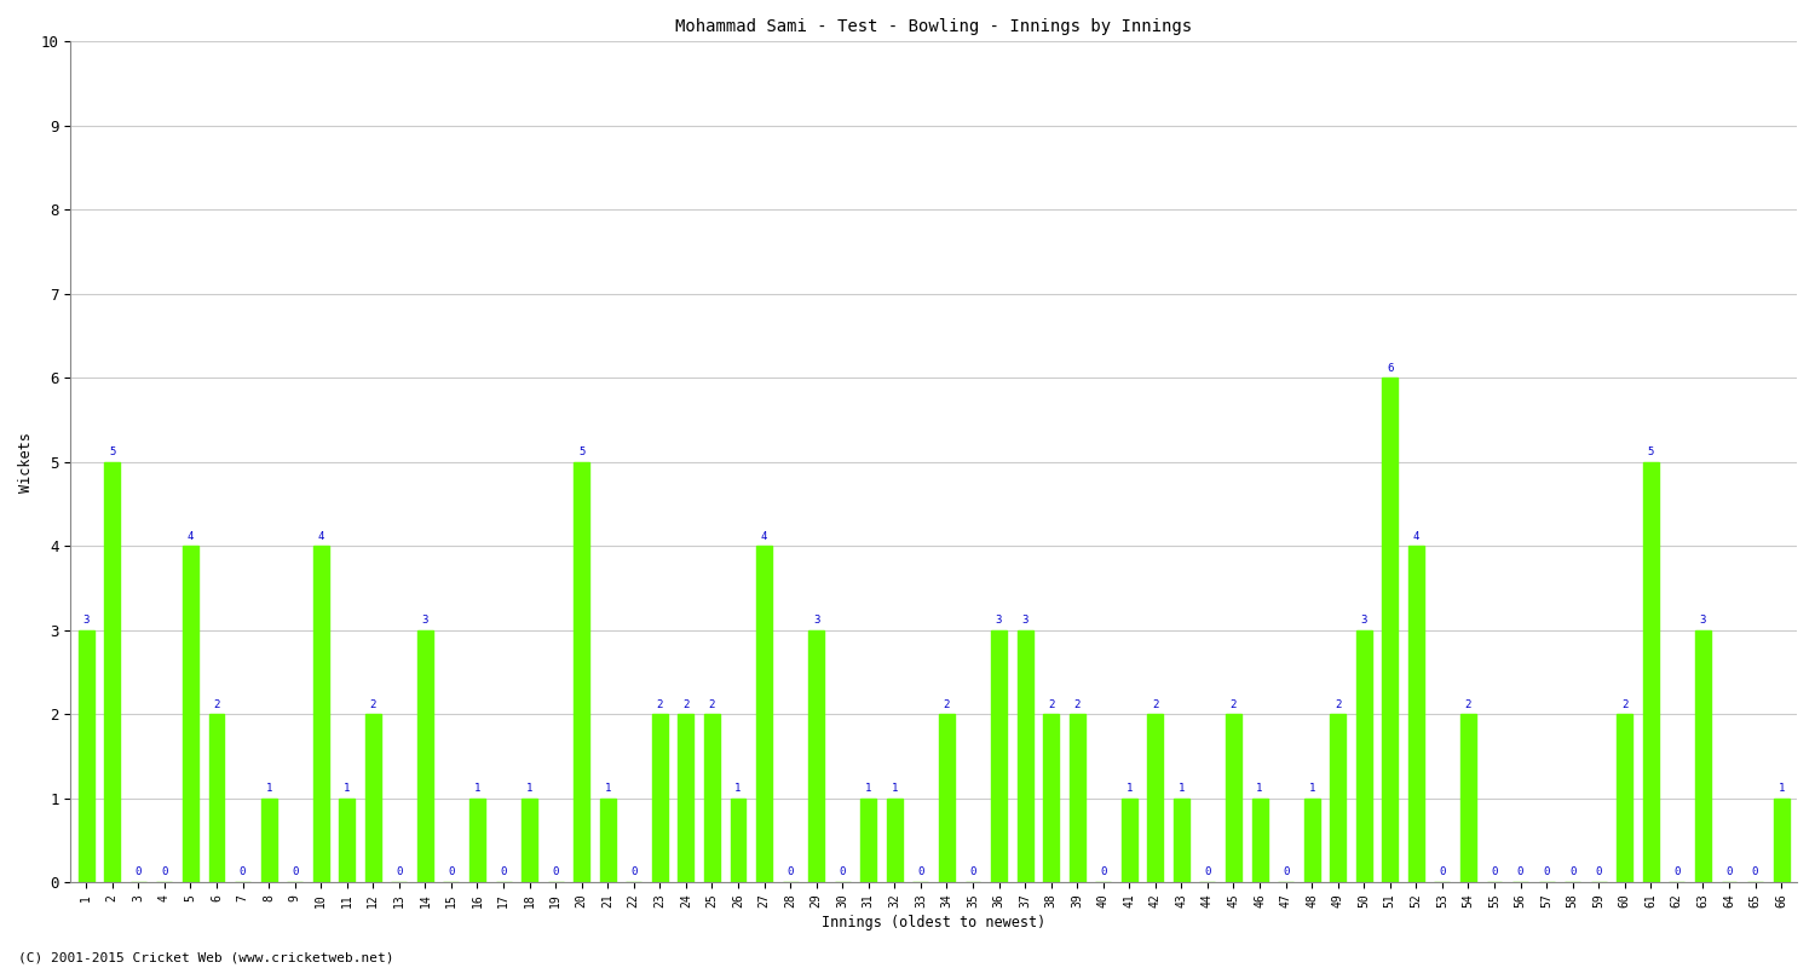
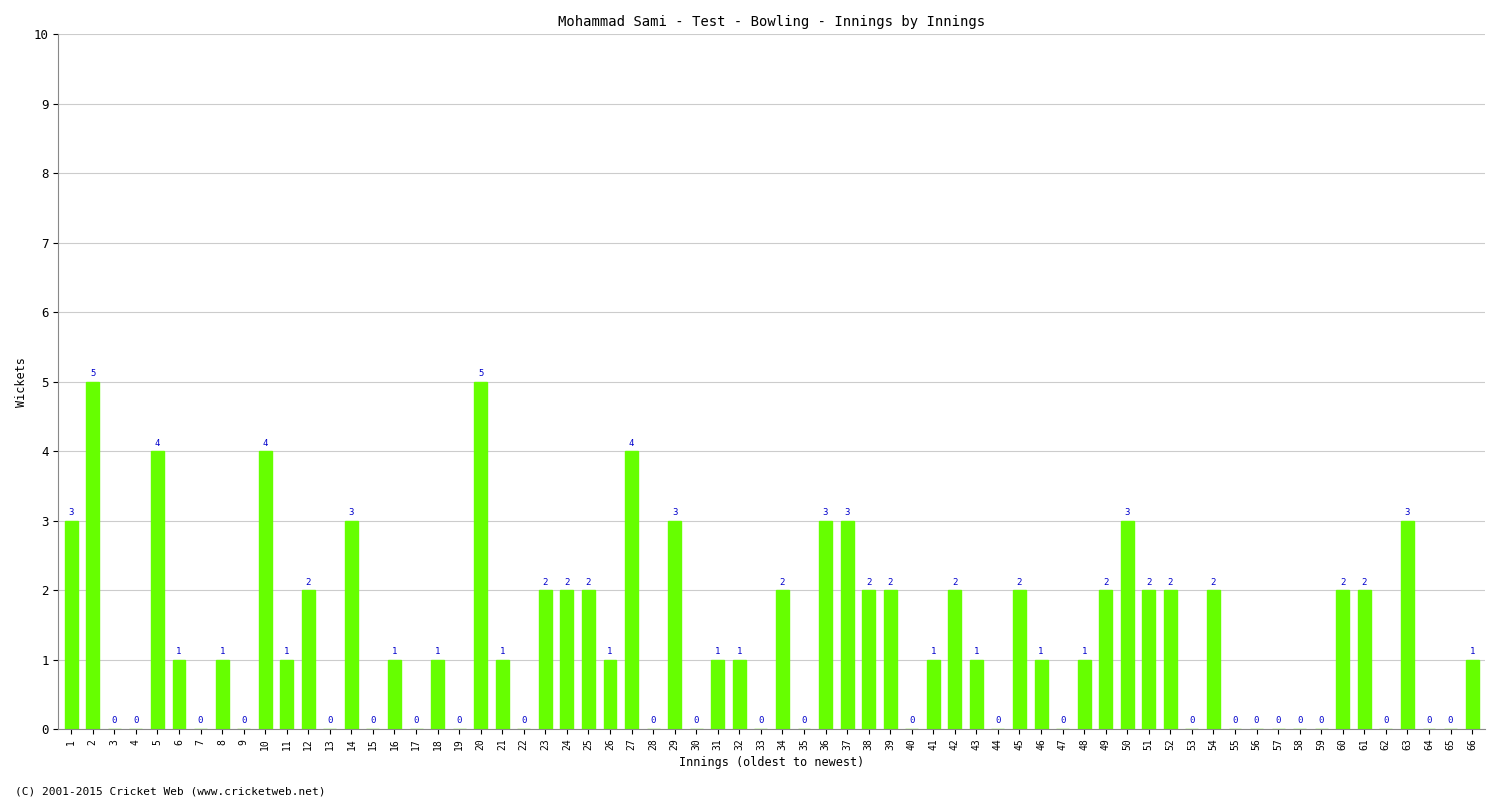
6: 2 -> 1
51: 6 -> 2
52: 4 -> 2
61: 5 -> 2
